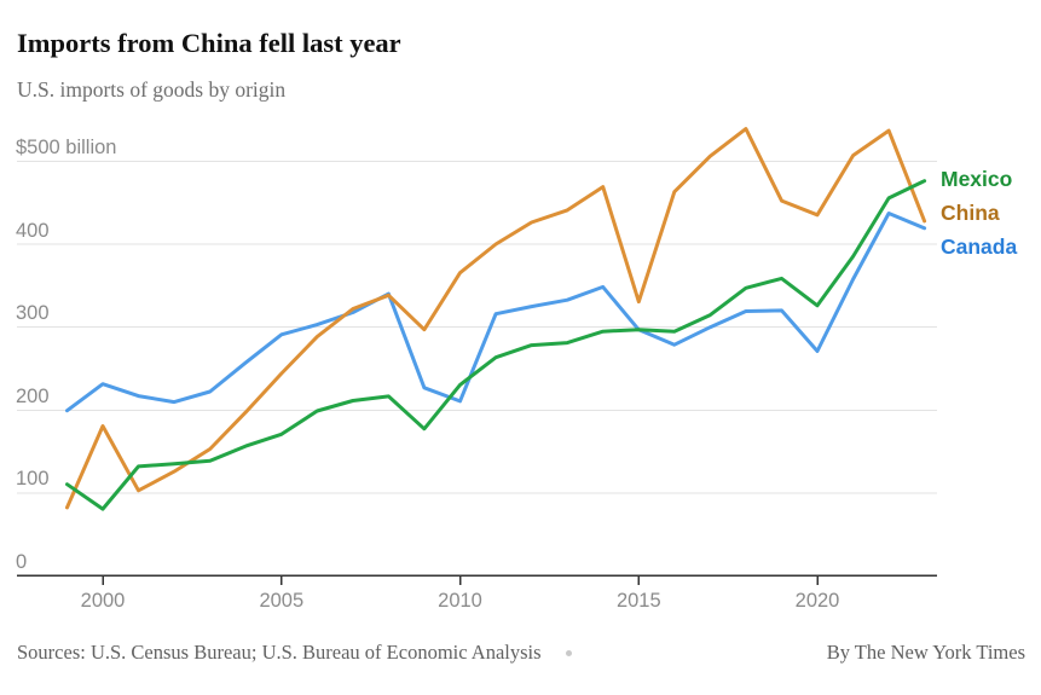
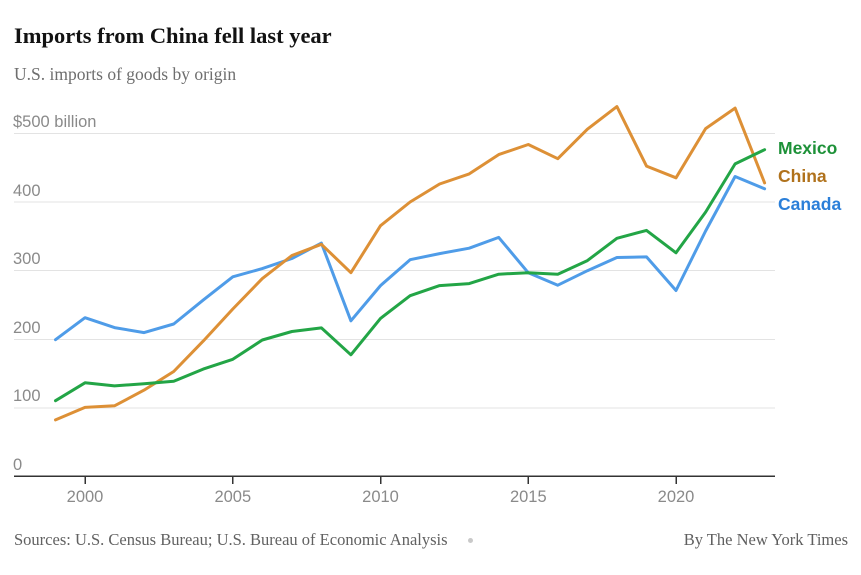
Mexico/2000: 80 -> 140
China/2000: 180 -> 100
Canada/2010: 210 -> 280
China/2015: 330 -> 480
